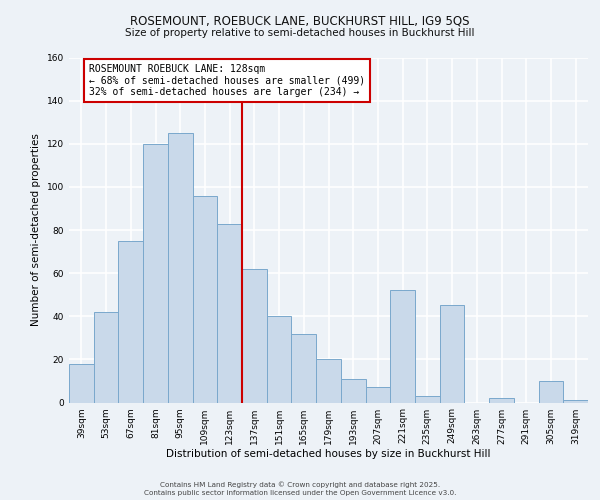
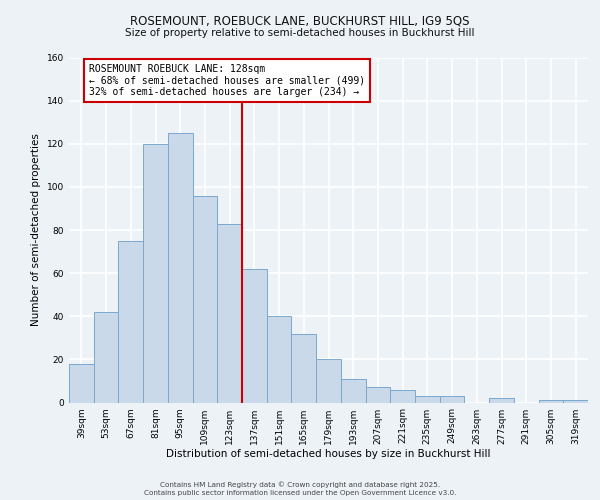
221sqm: 52 -> 6
249sqm: 45 -> 3
305sqm: 10 -> 1
